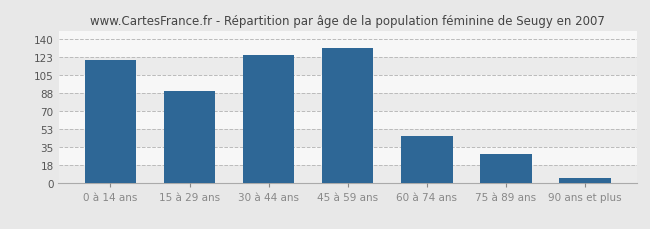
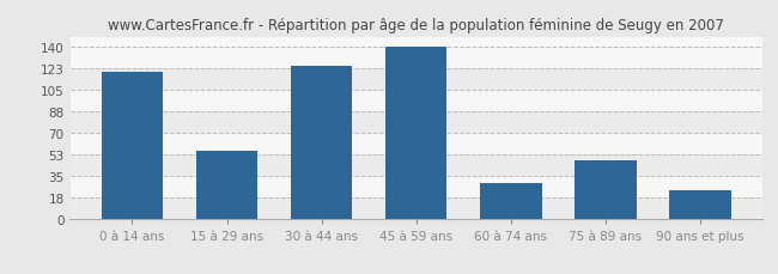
15 à 29 ans: 90 -> 56
45 à 59 ans: 132 -> 140
60 à 74 ans: 46 -> 29
75 à 89 ans: 28 -> 48
90 ans et plus: 5 -> 23
